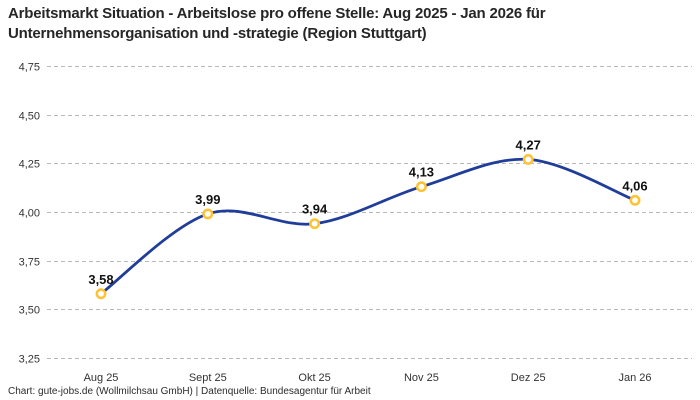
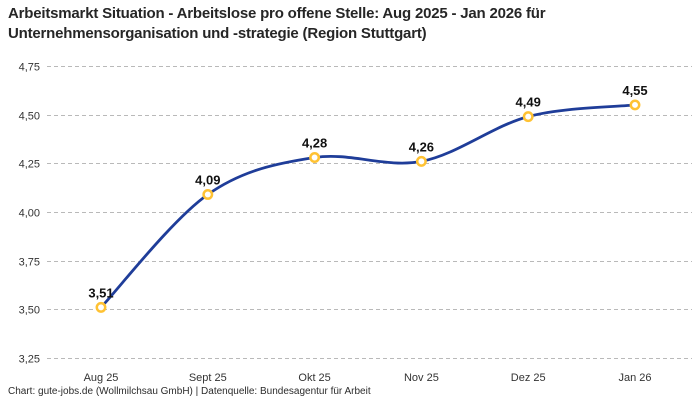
Aug 25: 3,58 -> 3,51
Sept 25: 3,99 -> 4,09
Okt 25: 3,94 -> 4,28
Nov 25: 4,13 -> 4,26
Dez 25: 4,27 -> 4,49
Jan 26: 4,06 -> 4,55
